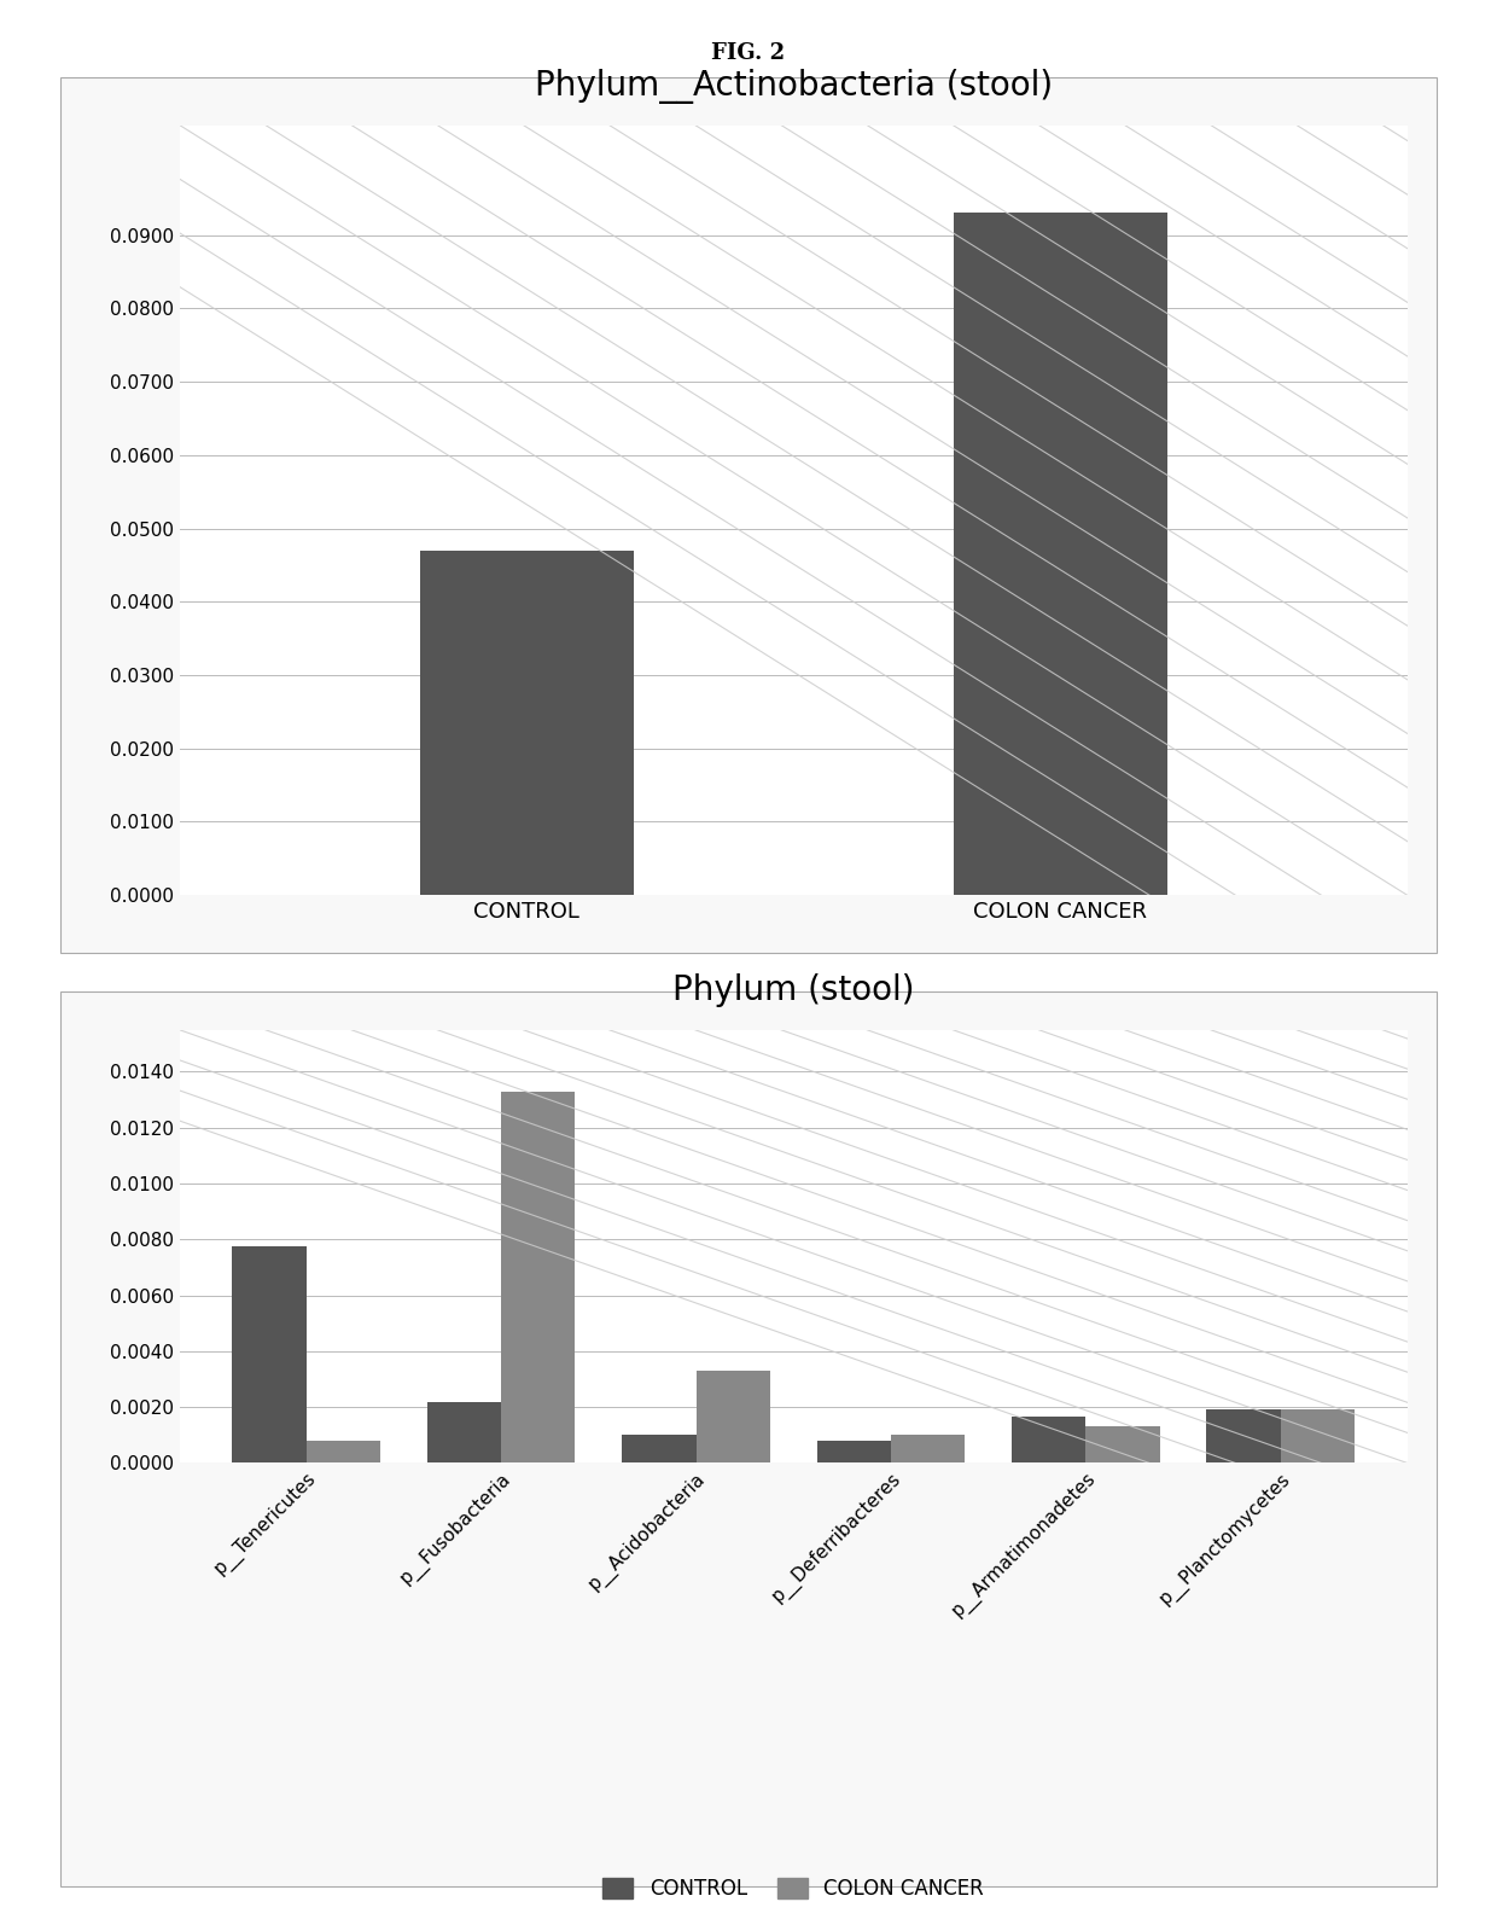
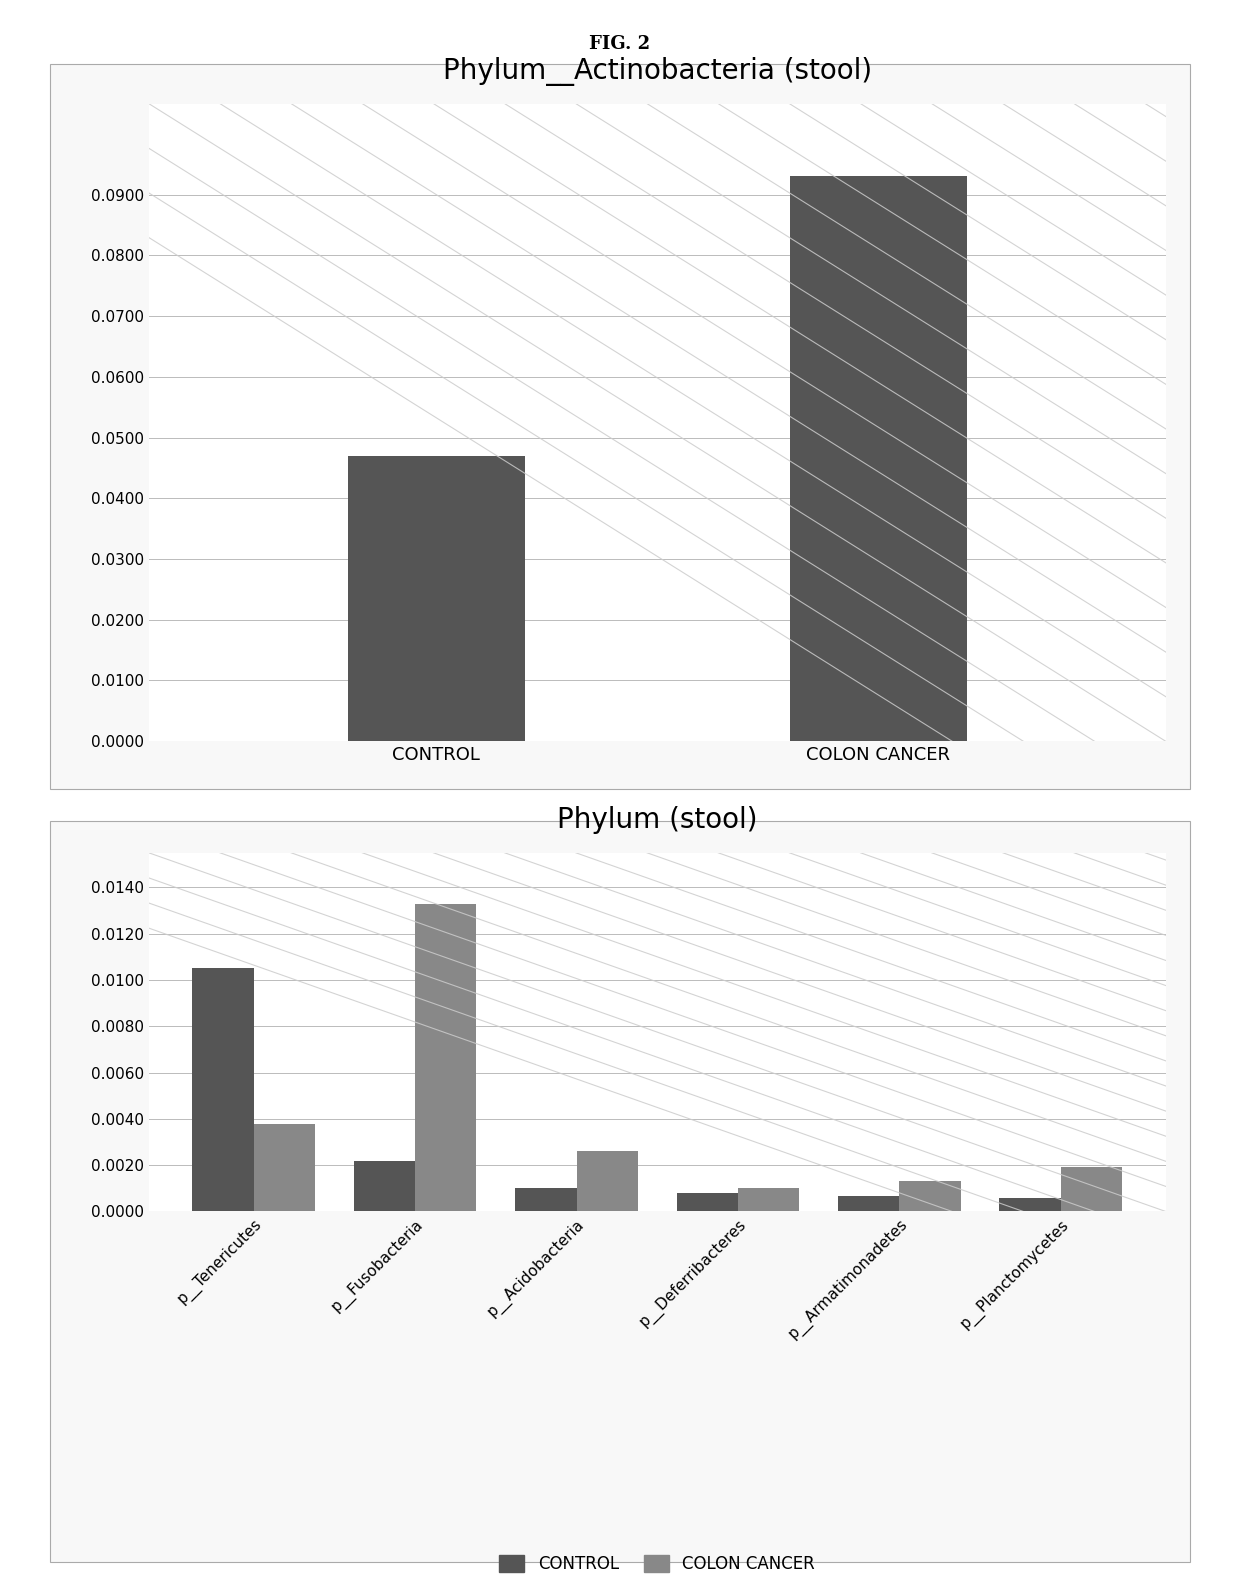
Phylum (stool)/CONTROL/p__Tenericutes: 0.00775 -> 0.01050
Phylum (stool)/COLON CANCER/p__Tenericutes: 0.0008 -> 0.0038
Phylum (stool)/COLON CANCER/p__Acidobacteria: 0.0033 -> 0.0026
Phylum (stool)/CONTROL/p__Armatimonadetes: 0.00165 -> 0.00065
Phylum (stool)/CONTROL/p__Planctomycetes: 0.00190 -> 0.00060
